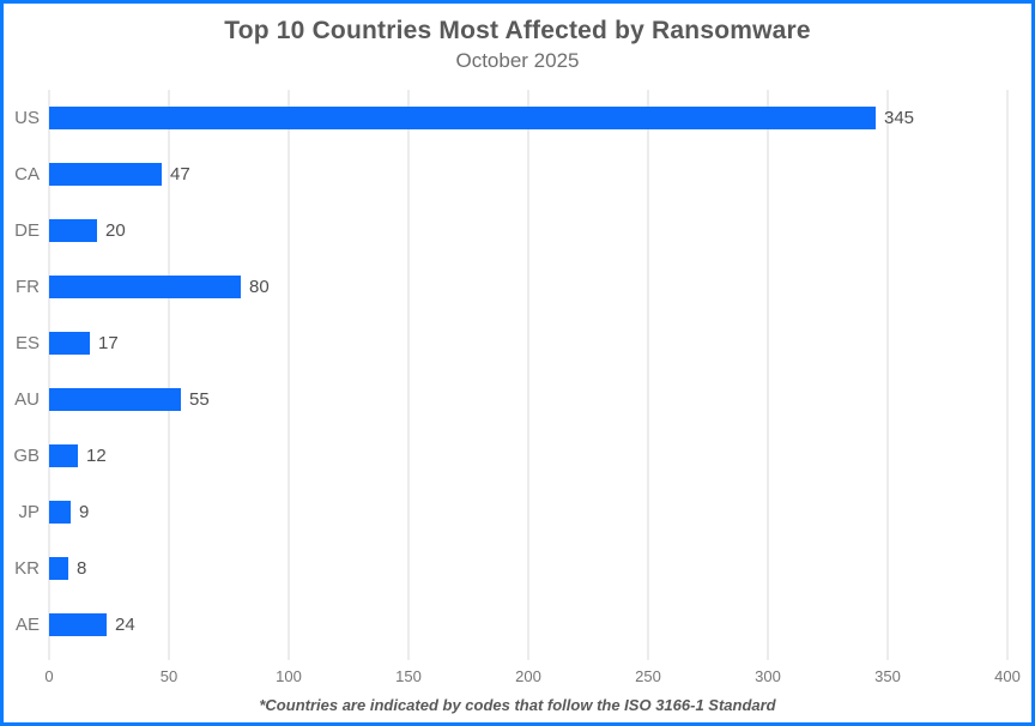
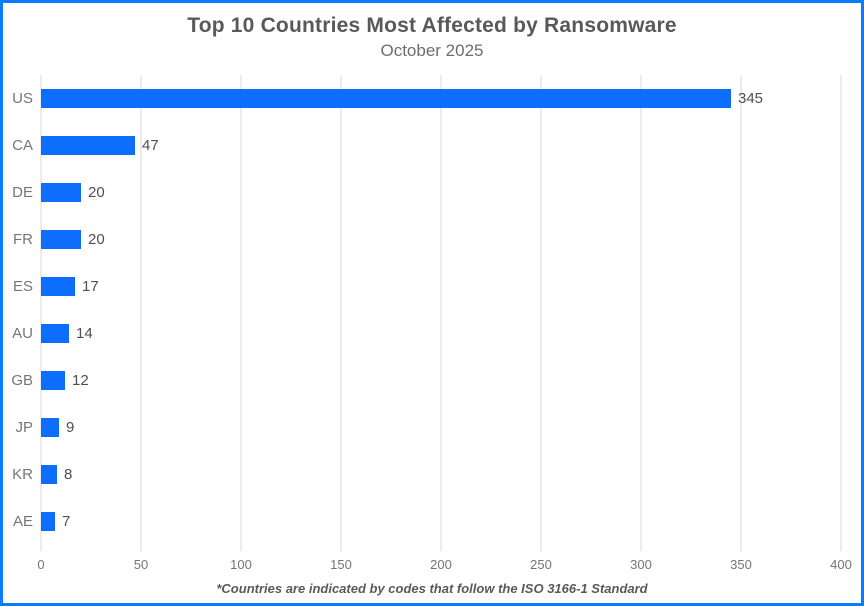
FR: 80 -> 20
AU: 55 -> 14
AE: 24 -> 7
